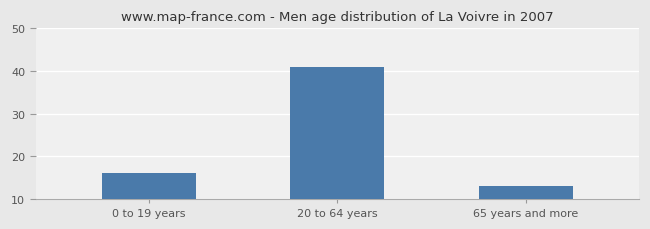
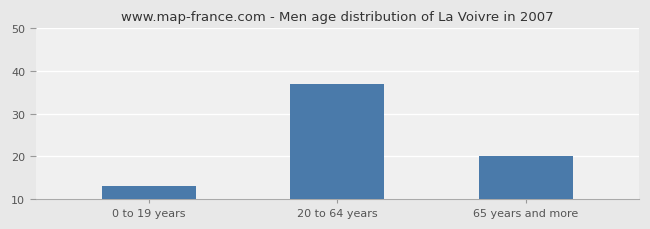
0 to 19 years: 16 -> 13
20 to 64 years: 41 -> 37
65 years and more: 13 -> 20
